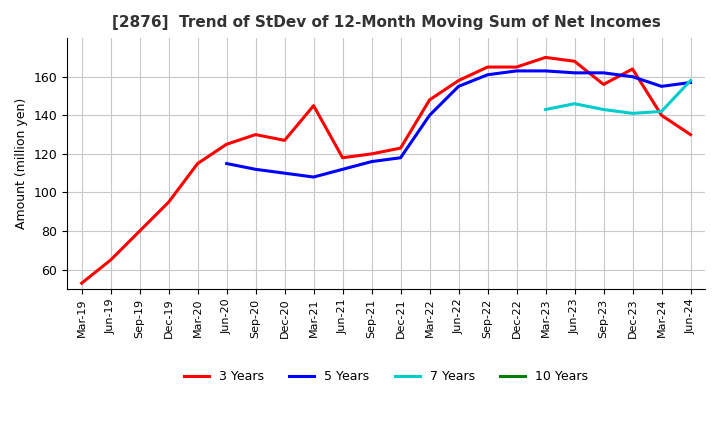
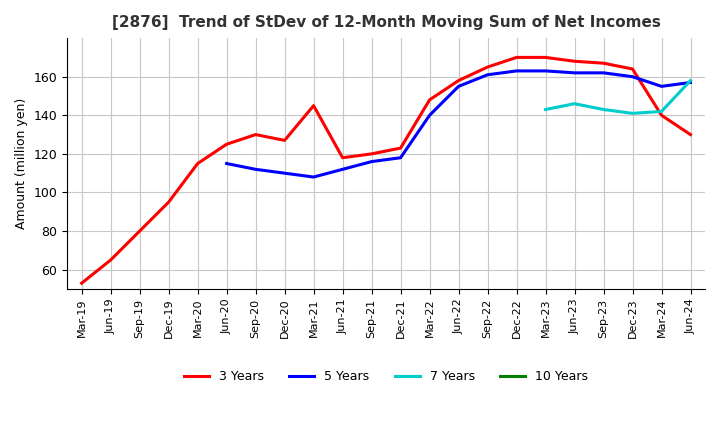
3 Years/Dec-22: 165 -> 170
3 Years/Sep-23: 156 -> 167
